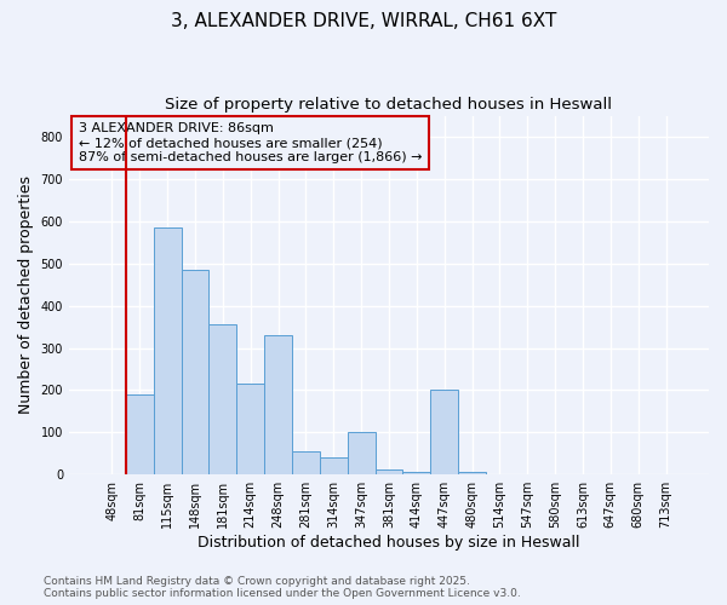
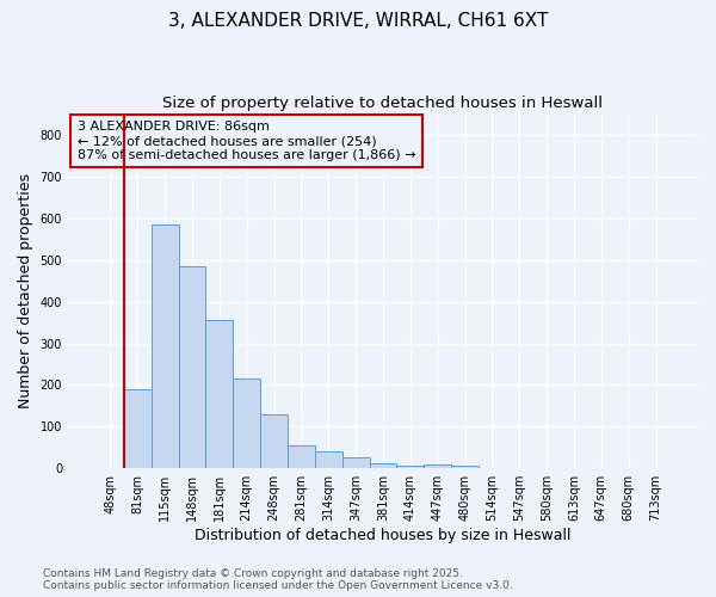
248sqm: 330 -> 130
347sqm: 100 -> 25
447sqm: 200 -> 10
